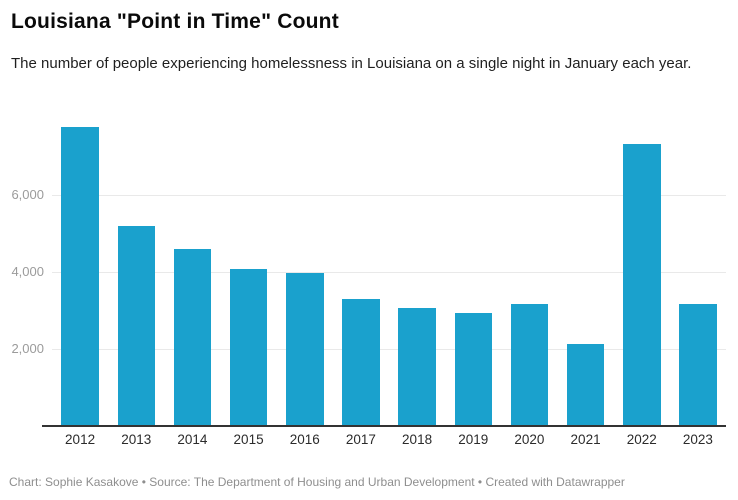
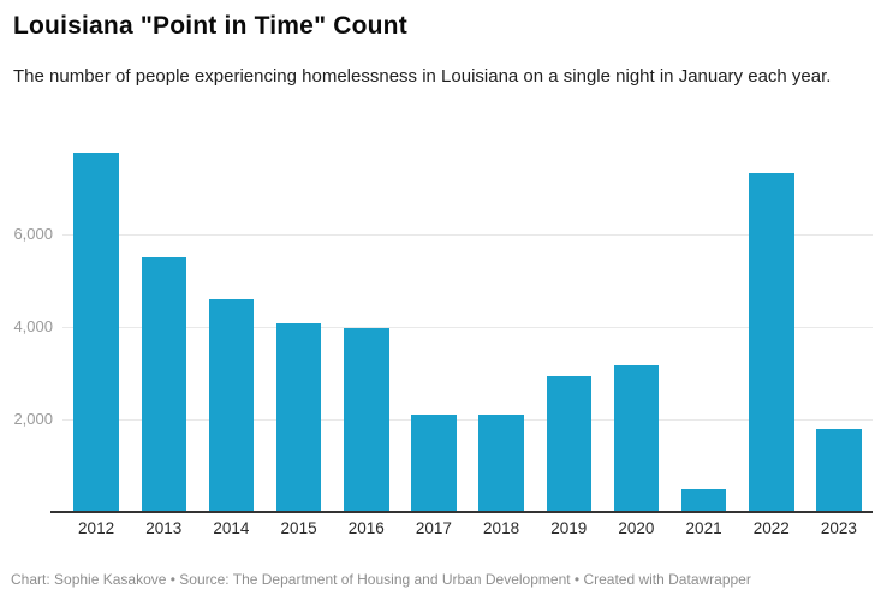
2013: 5200 -> 5500
2017: 3300 -> 2100
2018: 3000 -> 2100
2021: 2100 -> 500
2023: 3200 -> 1800
